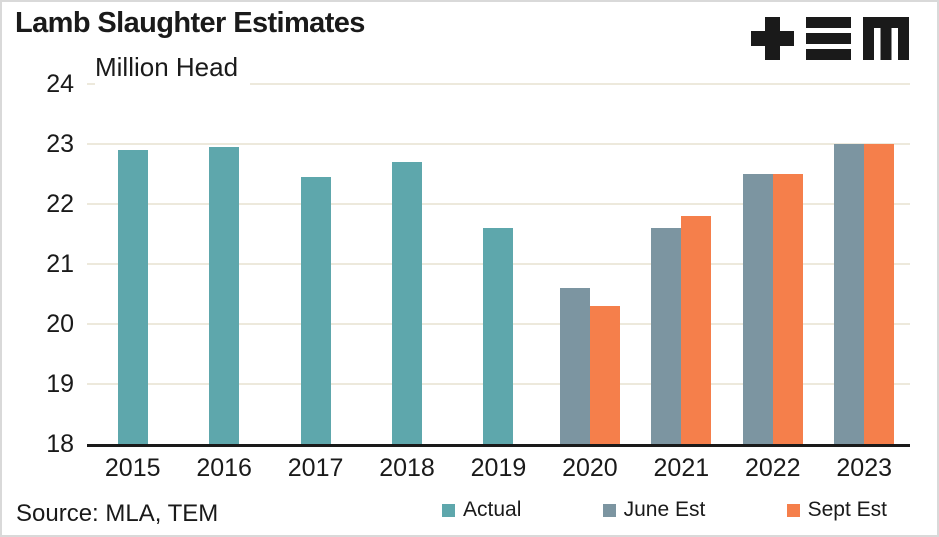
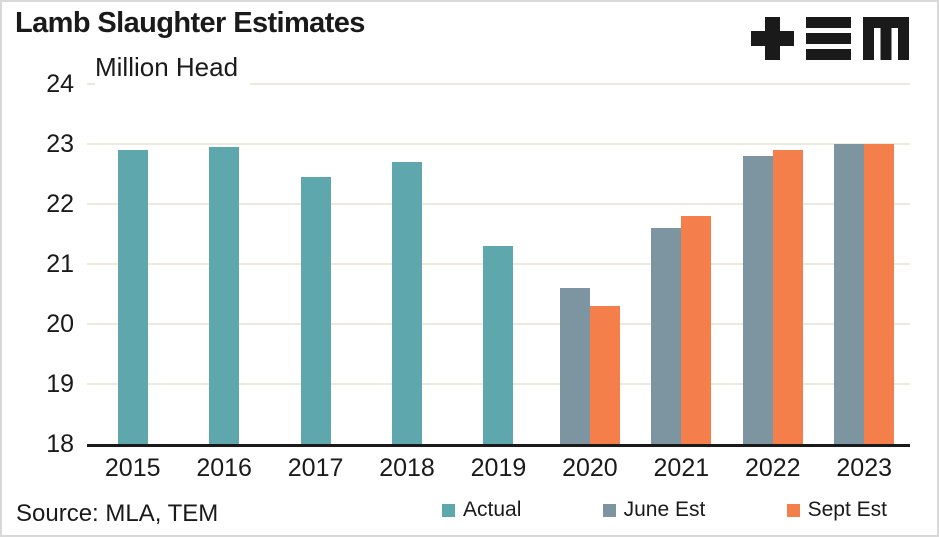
Actual/2019: 21.6 -> 21.3
June Est/2022: 22.5 -> 22.8
Sept Est/2022: 22.5 -> 22.9
